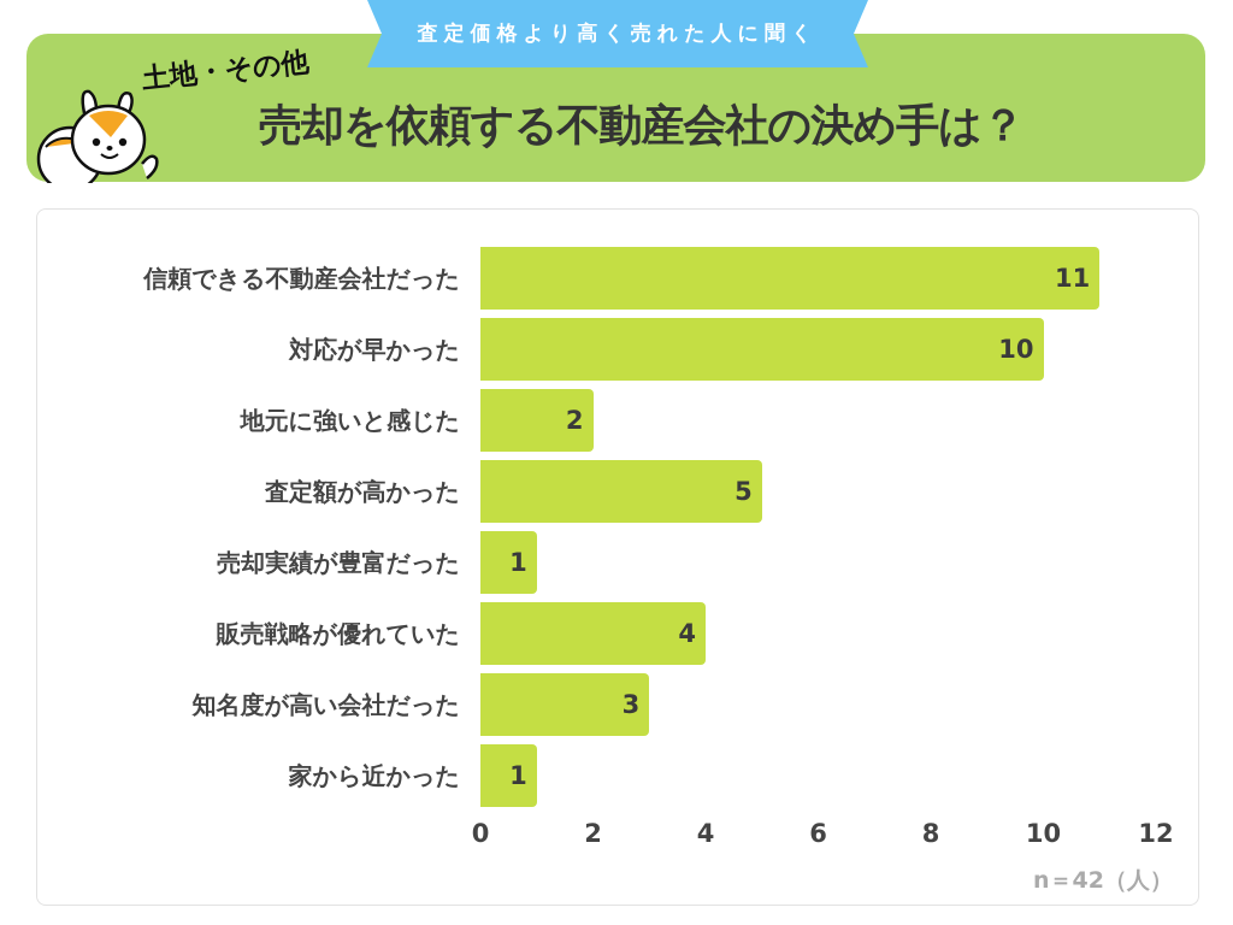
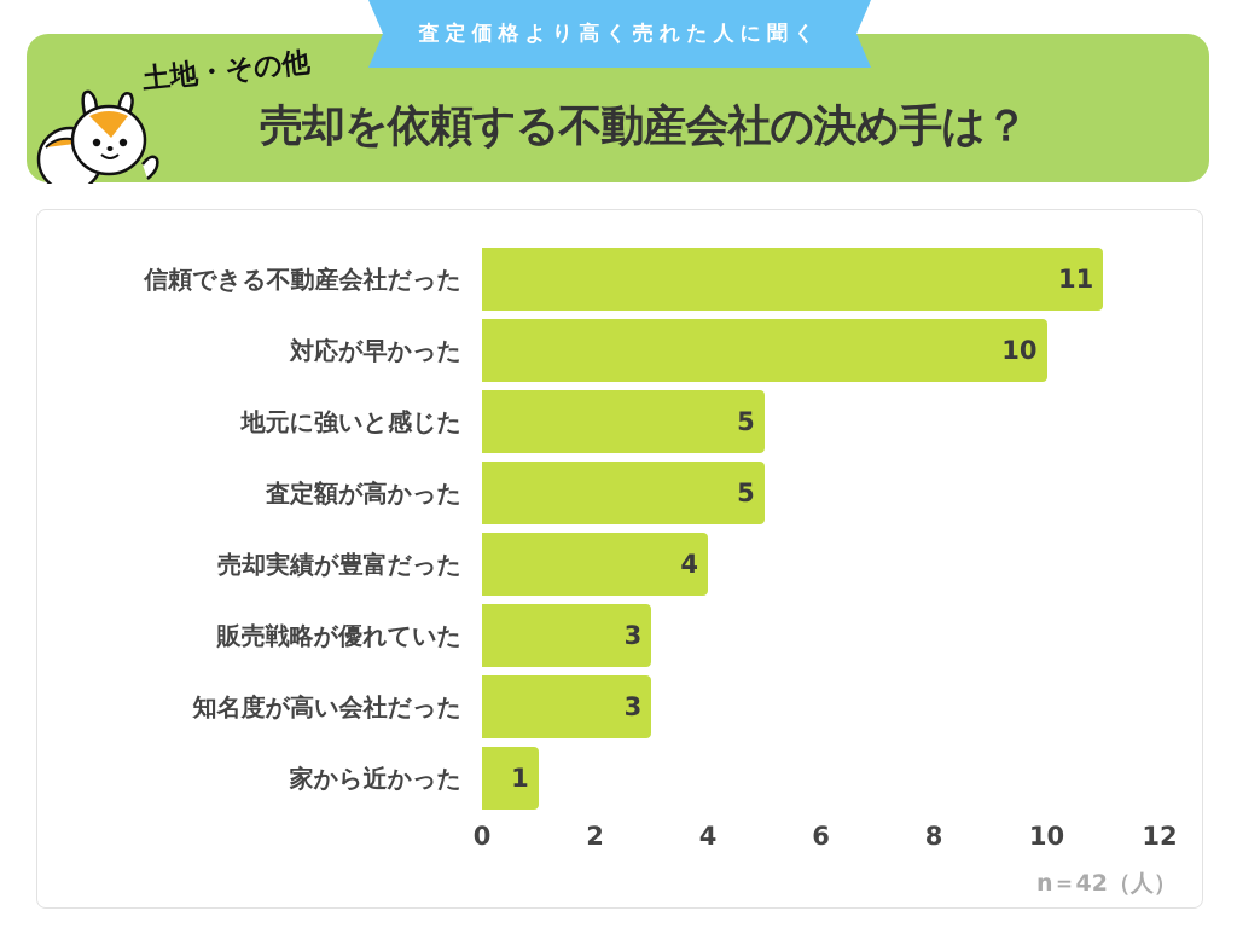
地元に強いと感じた: 2 -> 5
売却実績が豊富だった: 1 -> 4
販売戦略が優れていた: 4 -> 3
